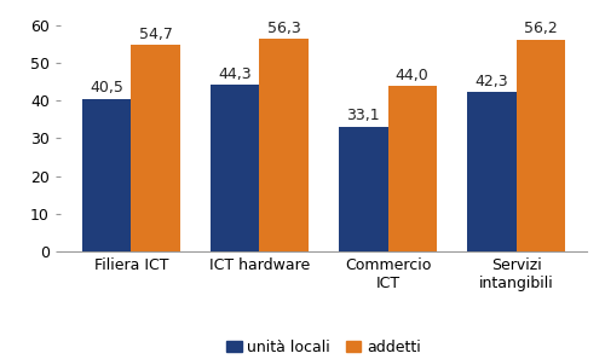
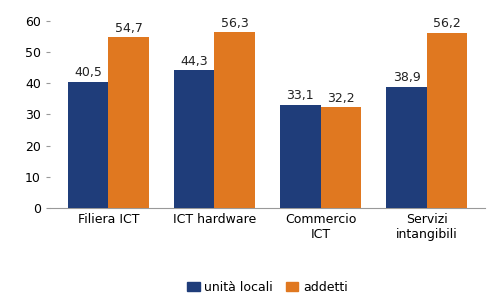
addetti/Commercio ICT: 44,0 -> 32,2
unità locali/Servizi intangibili: 42,3 -> 38,9
